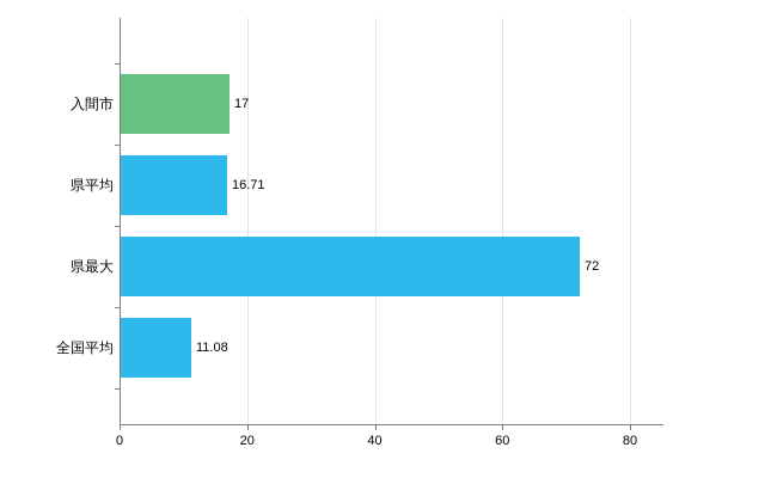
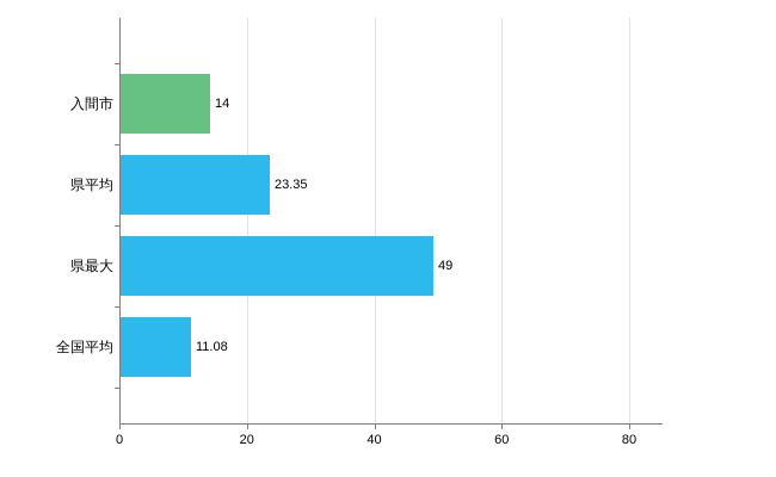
入間市: 17 -> 14
県平均: 16.71 -> 23.35
県最大: 72 -> 49
